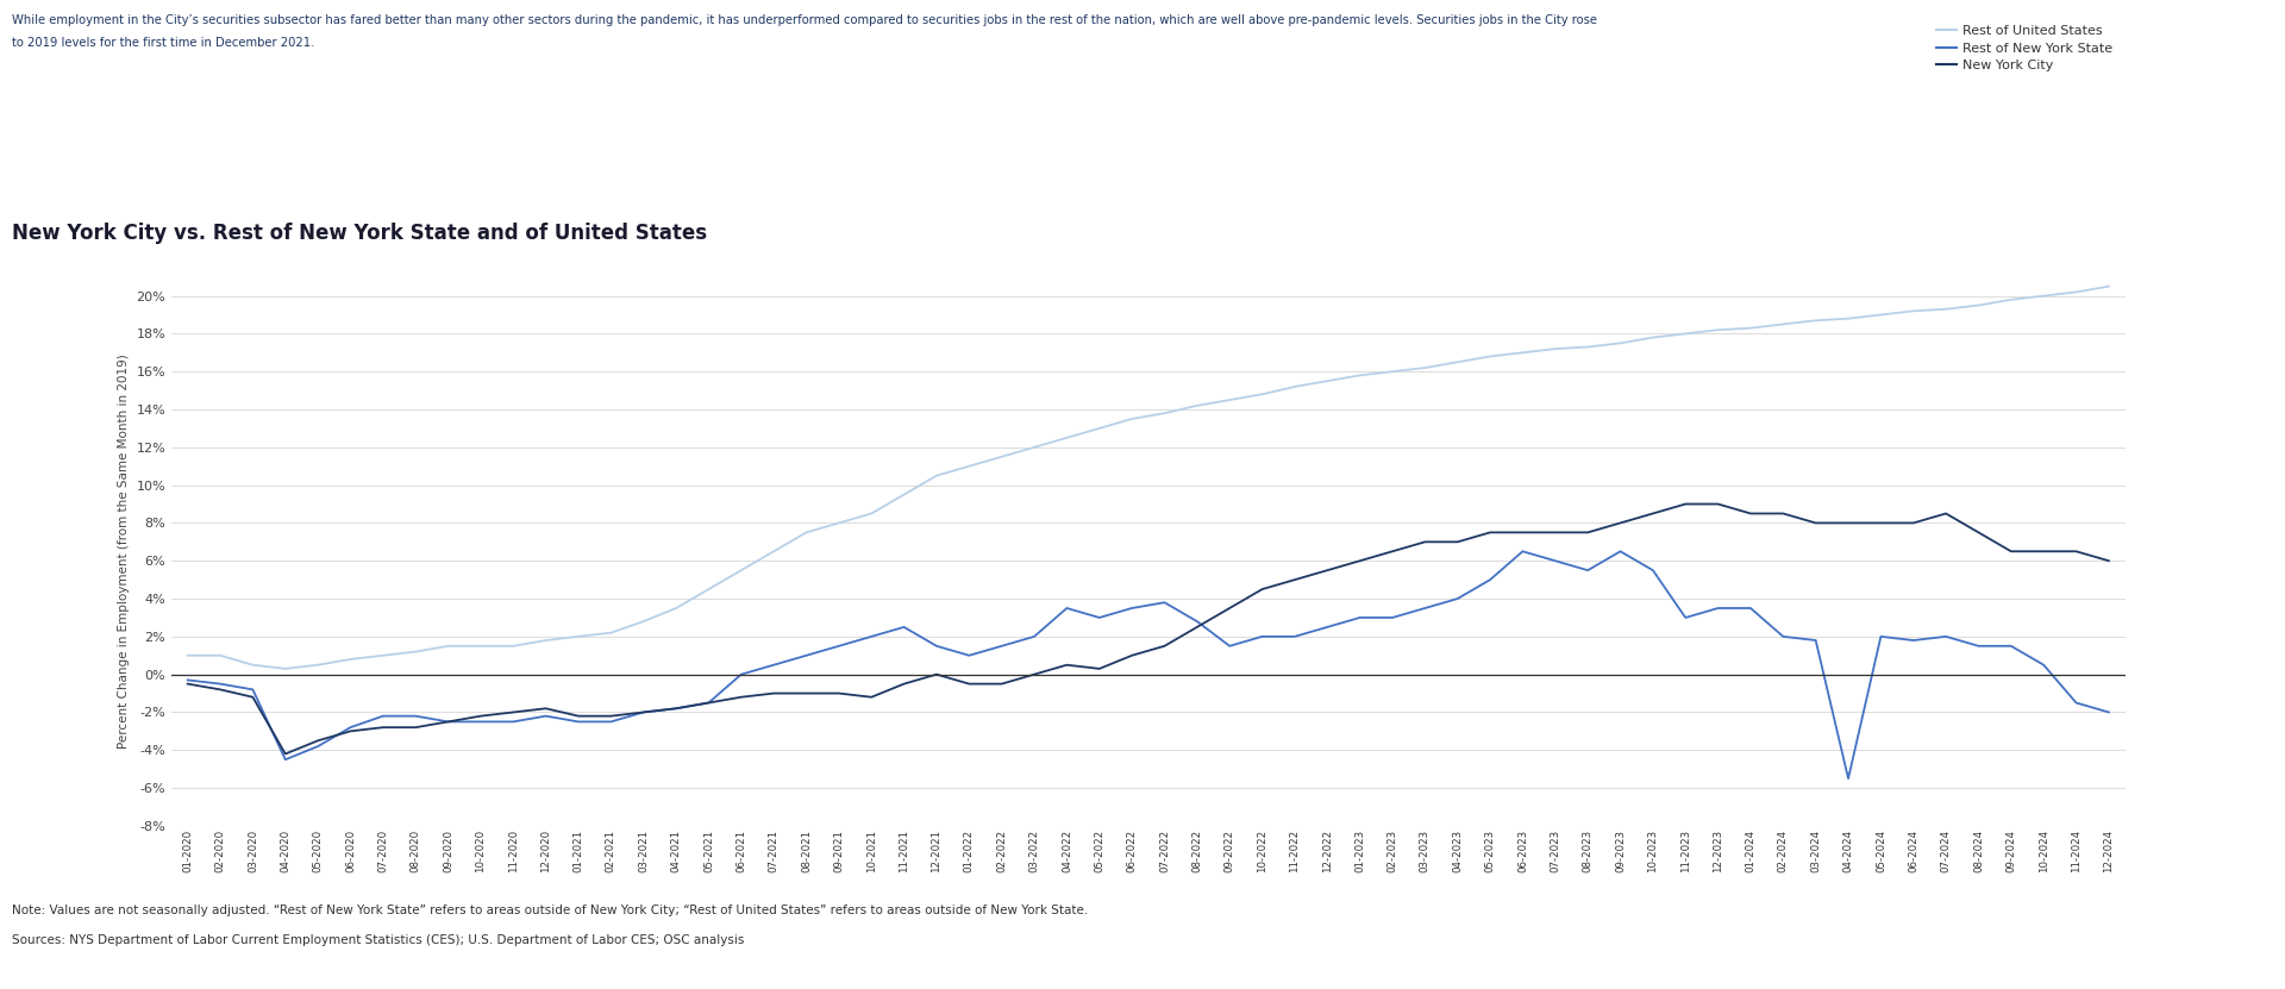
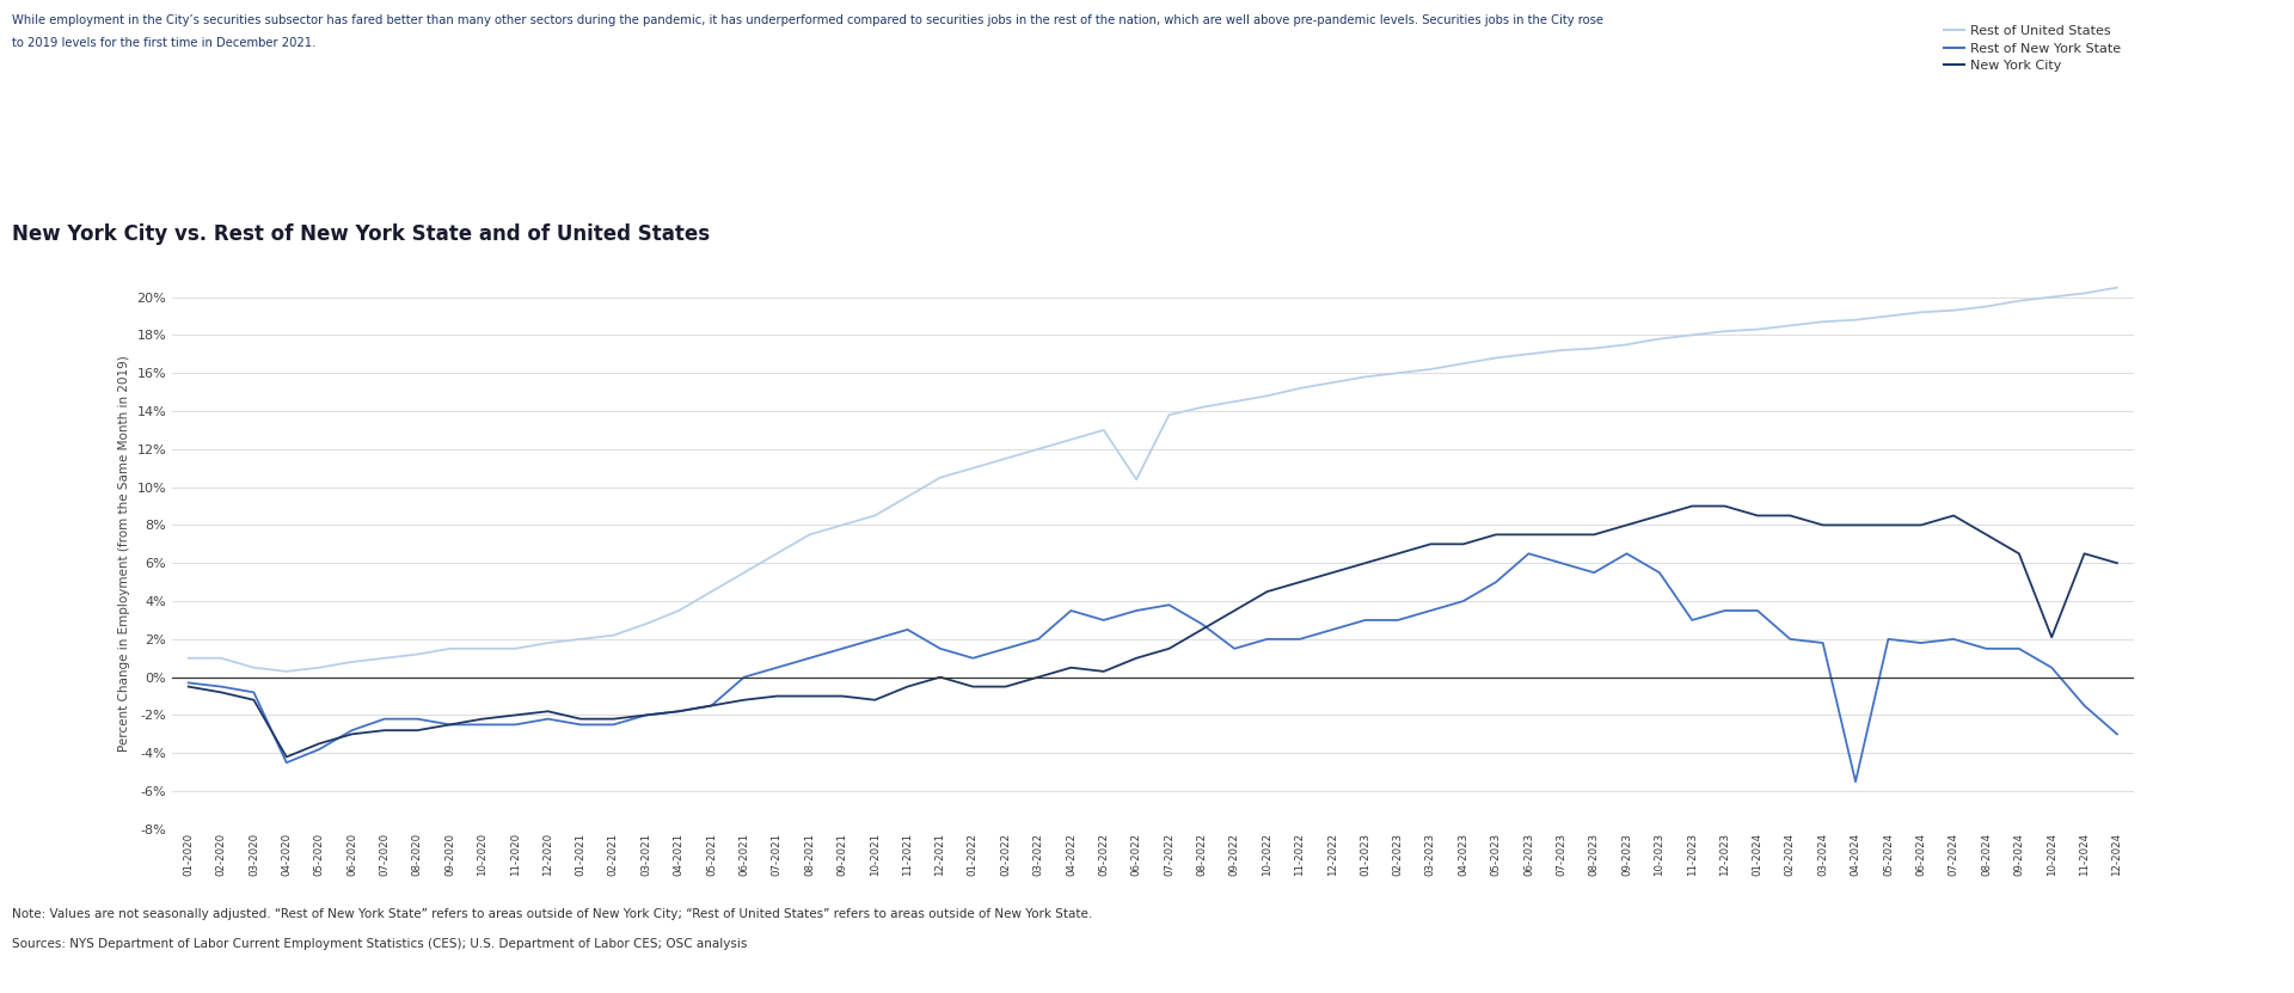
Rest of United States/06-2022: 13.5% -> 10.4%
New York City/10-2024: 6.5% -> 2.1%
Rest of New York State/12-2024: -2.0% -> -3.0%
